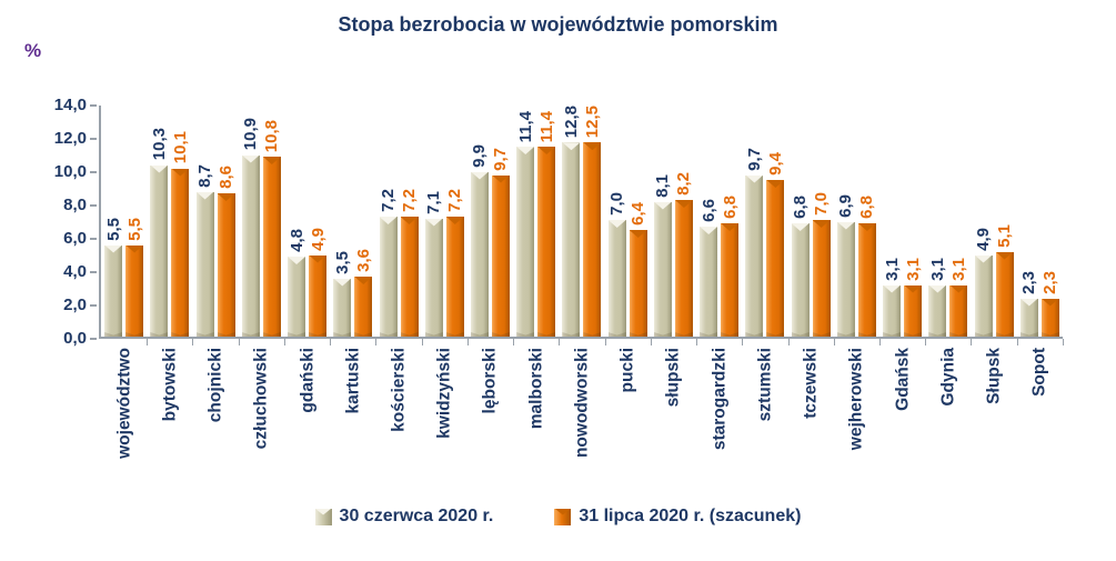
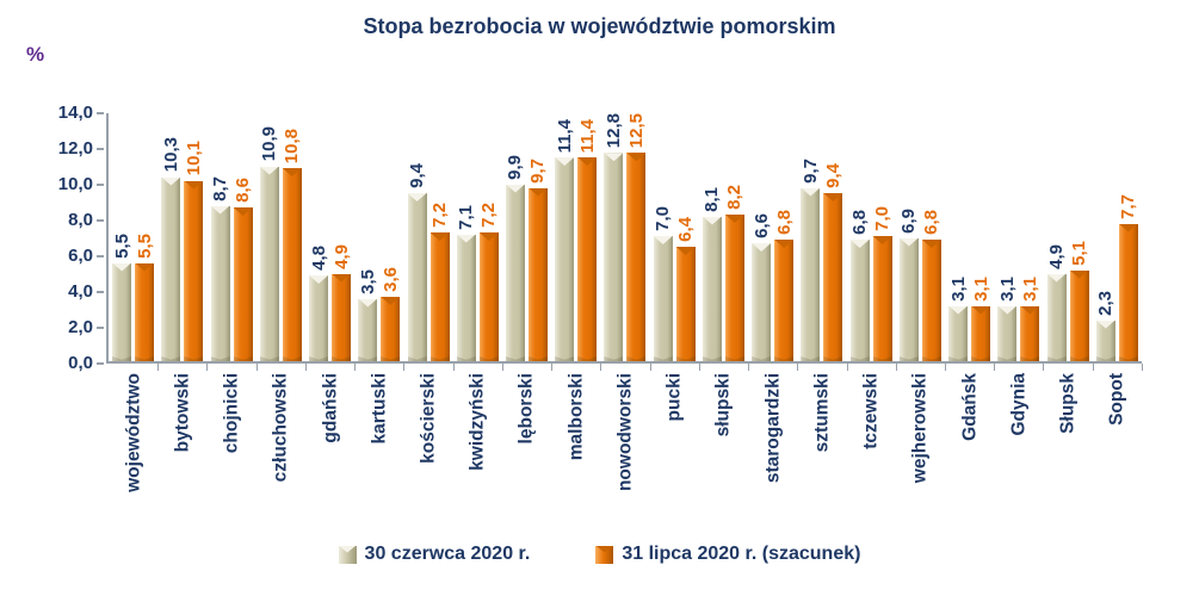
30 czerwca 2020 r./kościerski: 7,2 -> 9,4
31 lipca 2020 r. (szacunek)/Sopot: 2,3 -> 7,7
